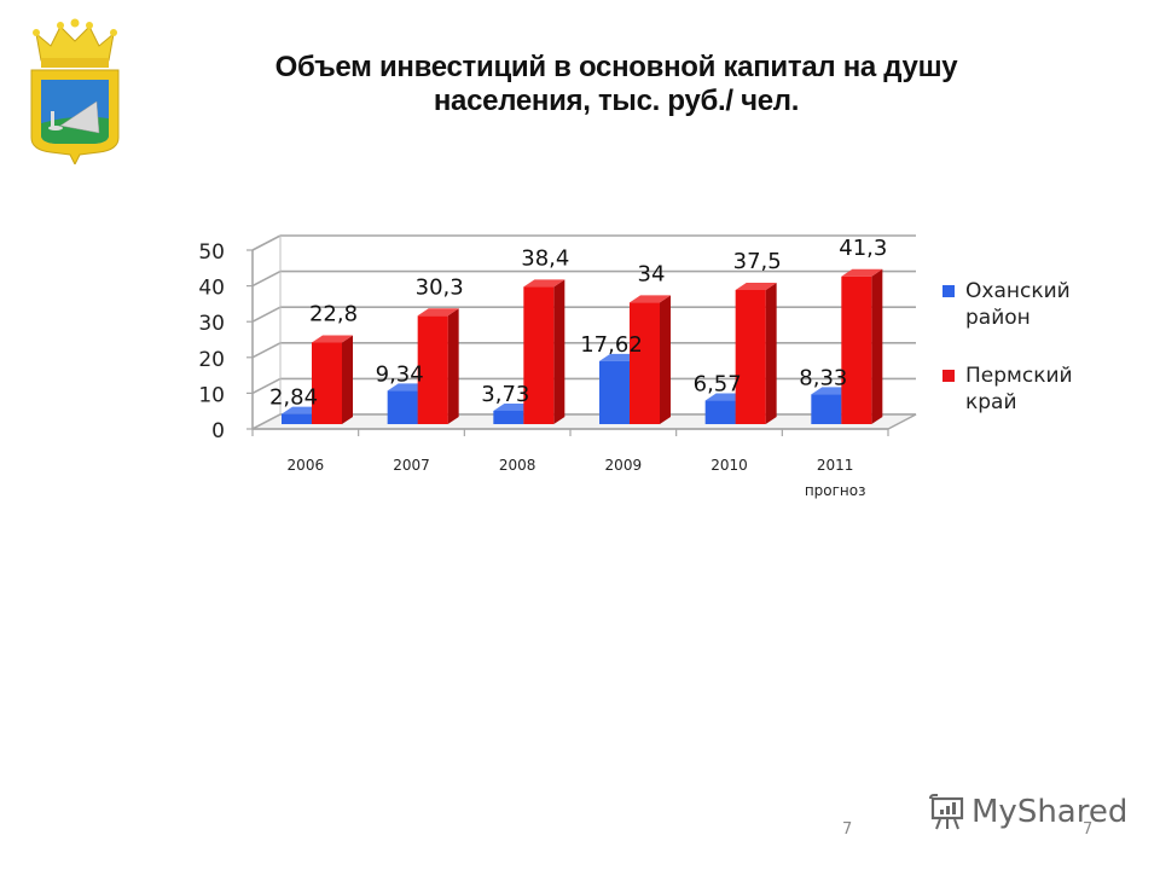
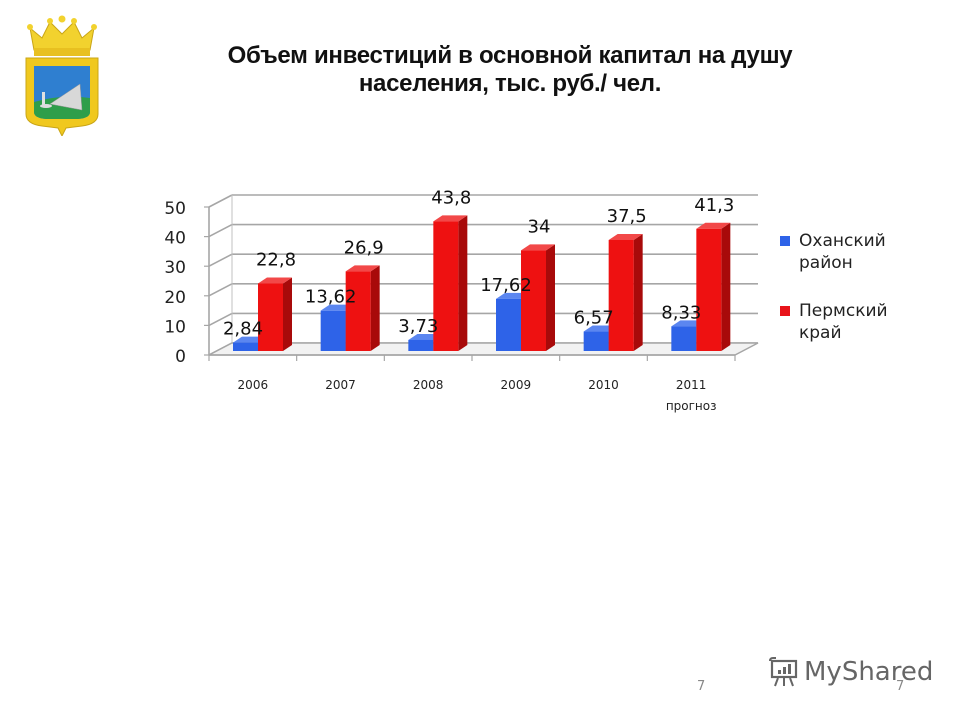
Оханский район/2007: 9,34 -> 13,62
Пермский край/2007: 30,3 -> 26,9
Пермский край/2008: 38,4 -> 43,8
